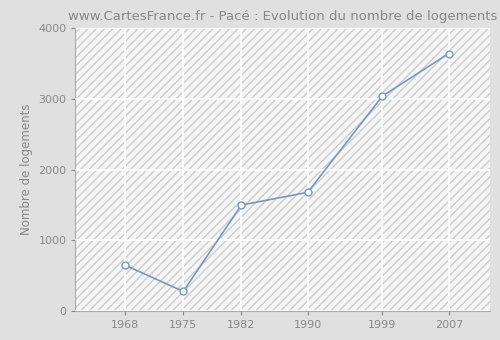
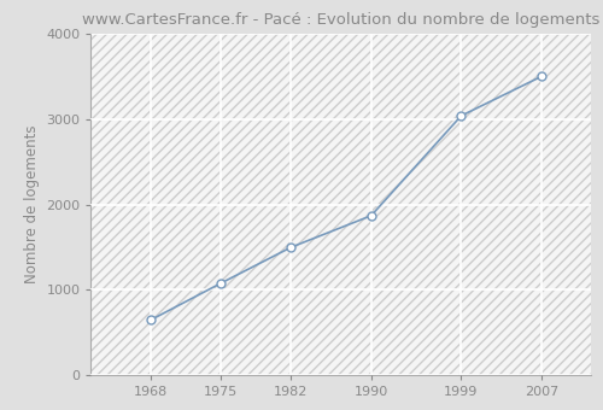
1975: 280 -> 1080
1990: 1680 -> 1870
2007: 3640 -> 3500
